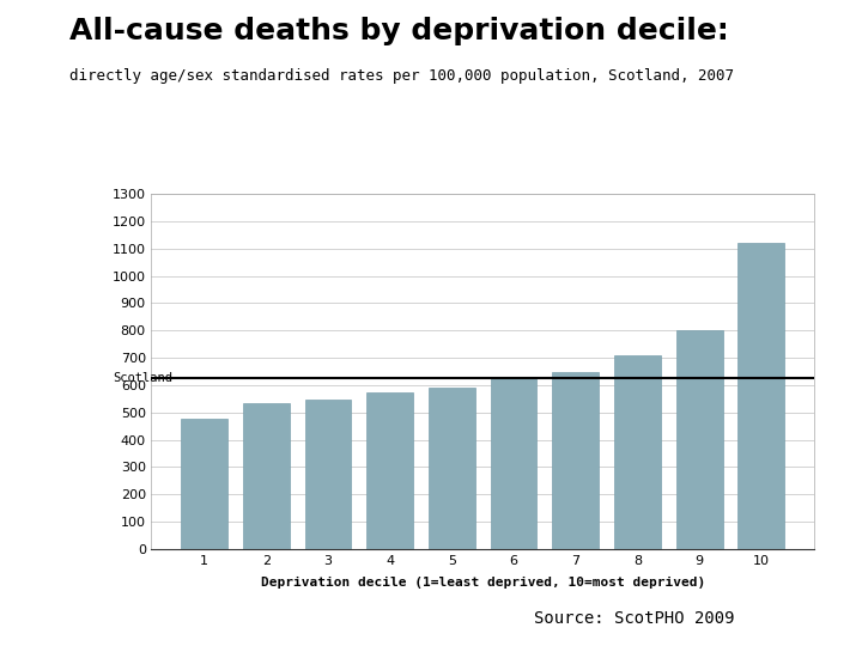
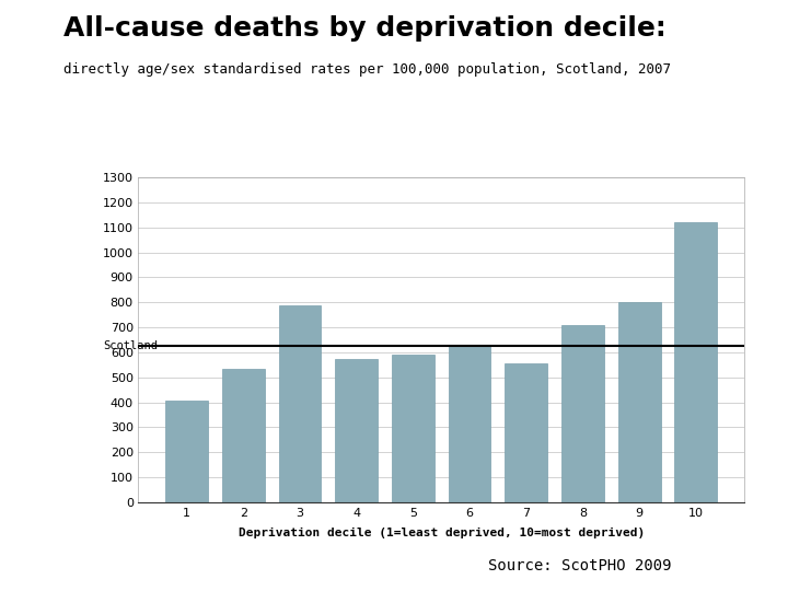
1: 478 -> 405
3: 548 -> 790
7: 648 -> 555
